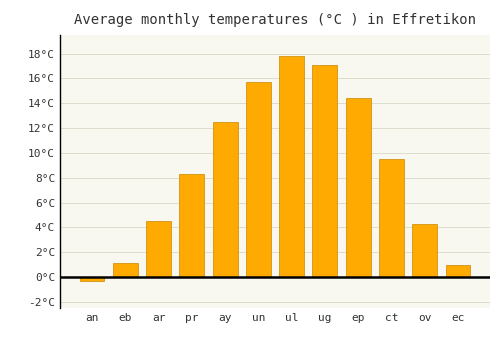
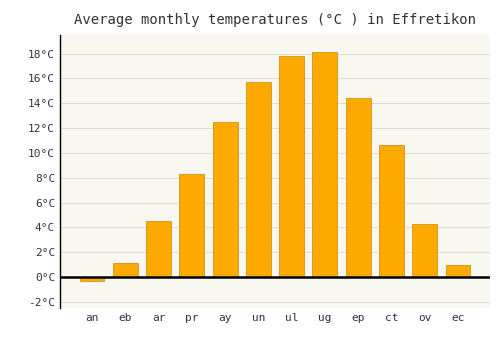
ug: 17.1°C -> 18.1°C
ct: 9.5°C -> 10.6°C
